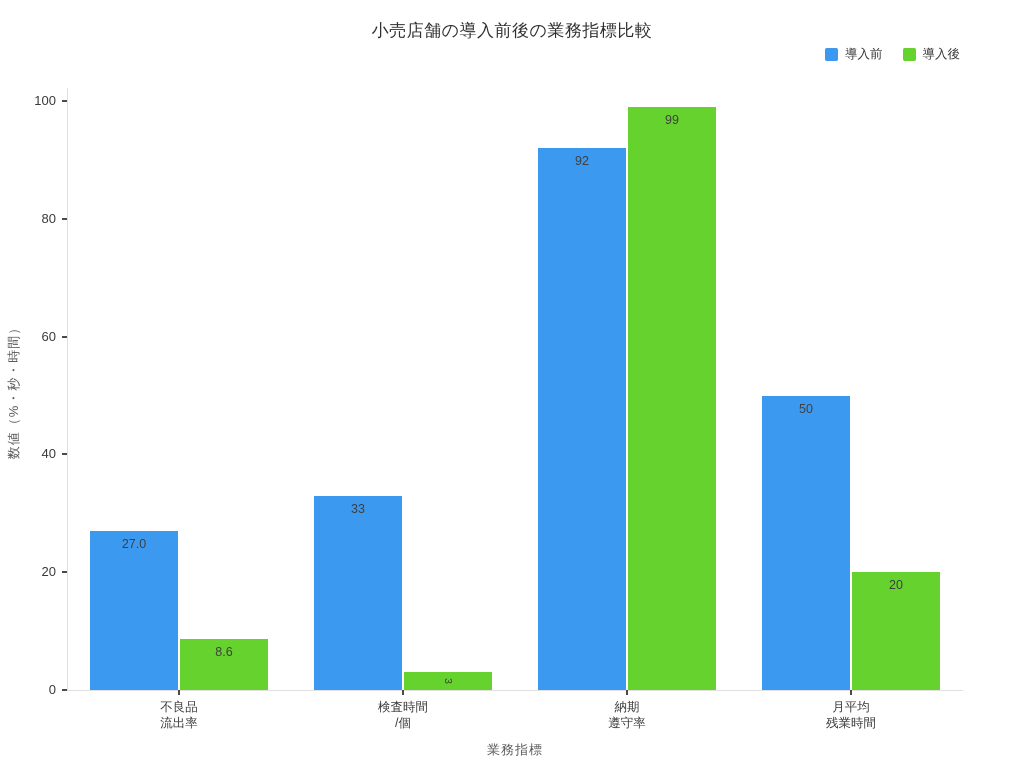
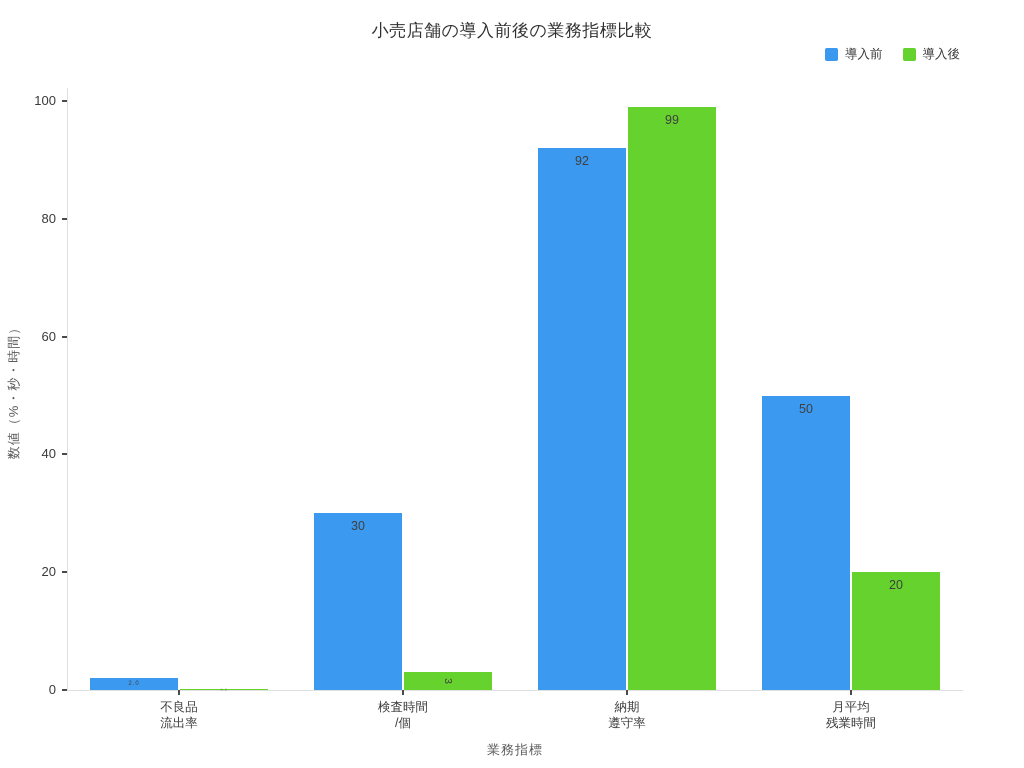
導入前/不良品 流出率: 27.0 -> 2.0
導入後/不良品 流出率: 8.6 -> 0.2
導入前/検査時間 /個: 33 -> 30
